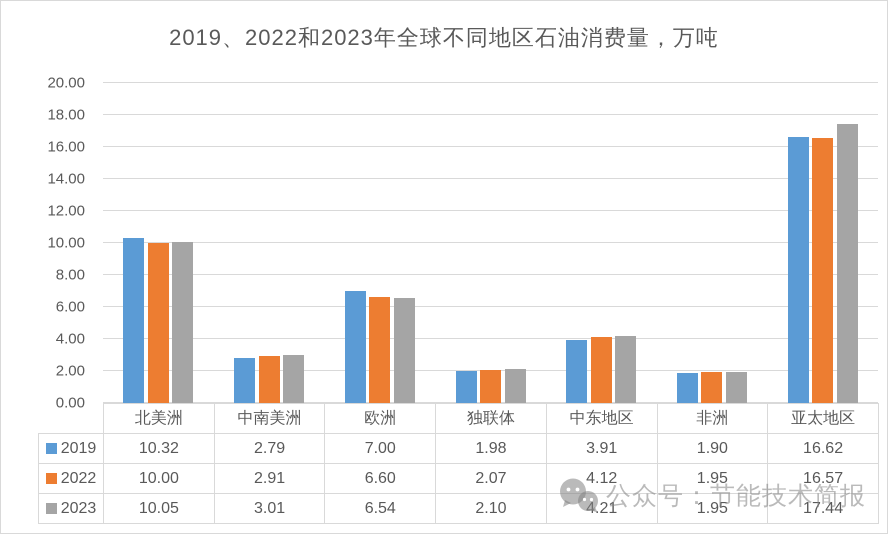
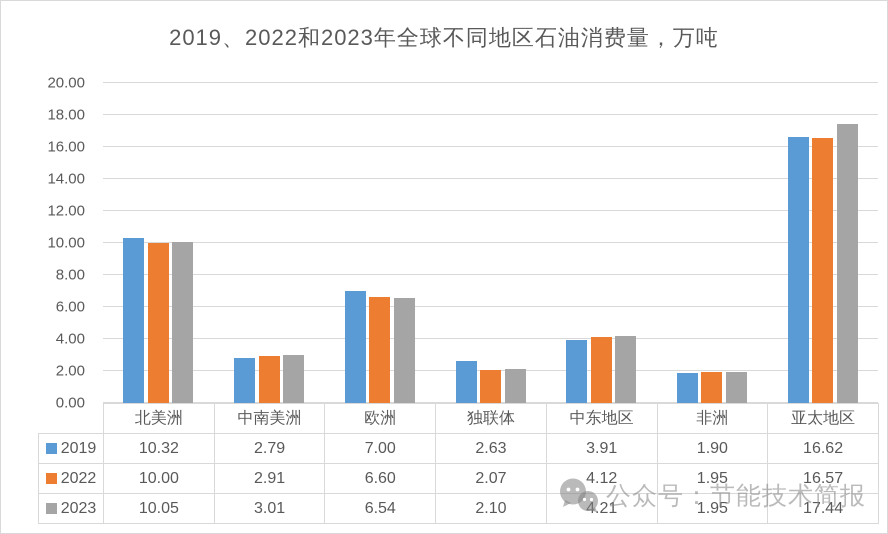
2019/独联体: 1.98 -> 2.63
